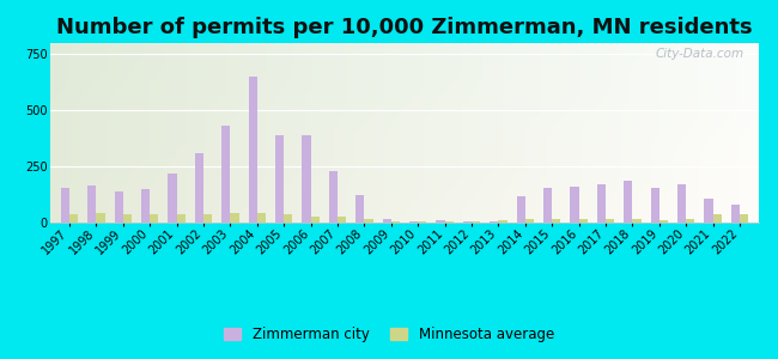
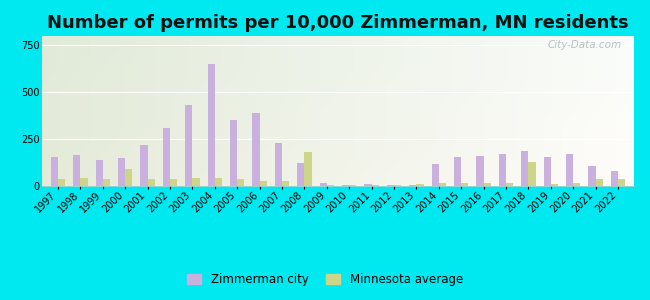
Minnesota average/2000: 40 -> 90
Zimmerman city/2005: 390 -> 350
Minnesota average/2008: 20 -> 180
Minnesota average/2018: 20 -> 130
